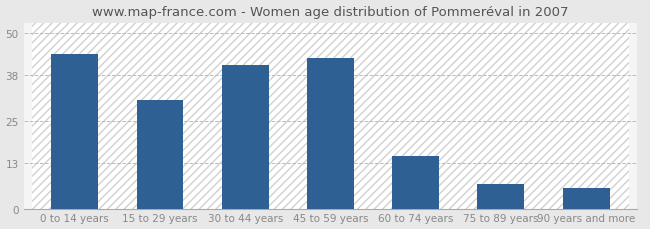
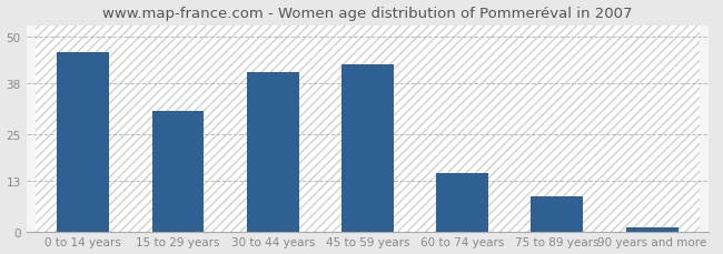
0 to 14 years: 44 -> 46
75 to 89 years: 7 -> 9
90 years and more: 6 -> 1
